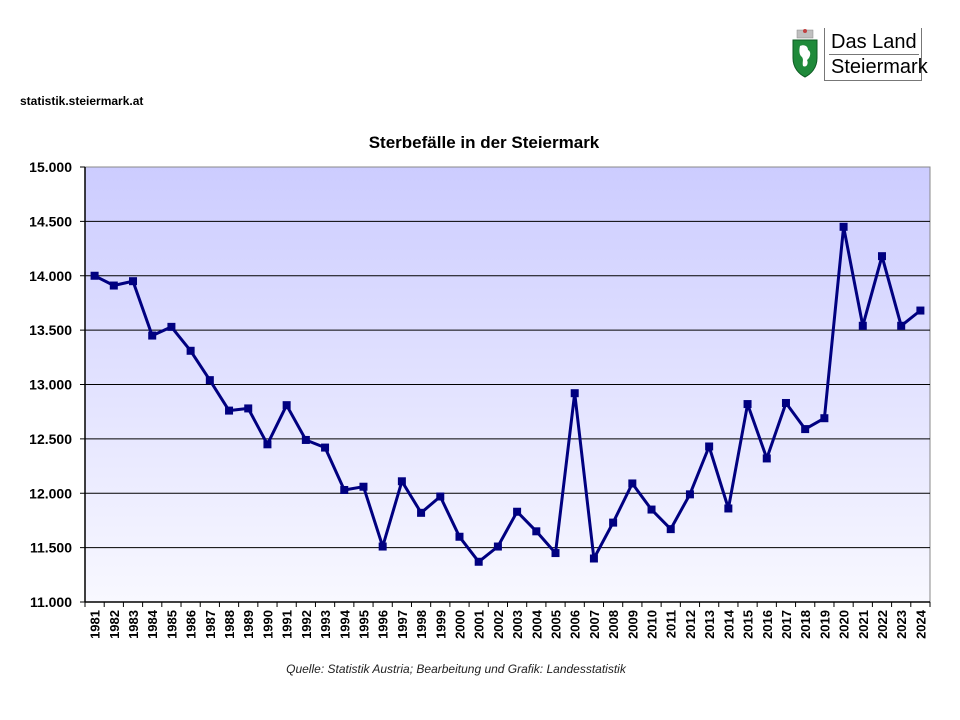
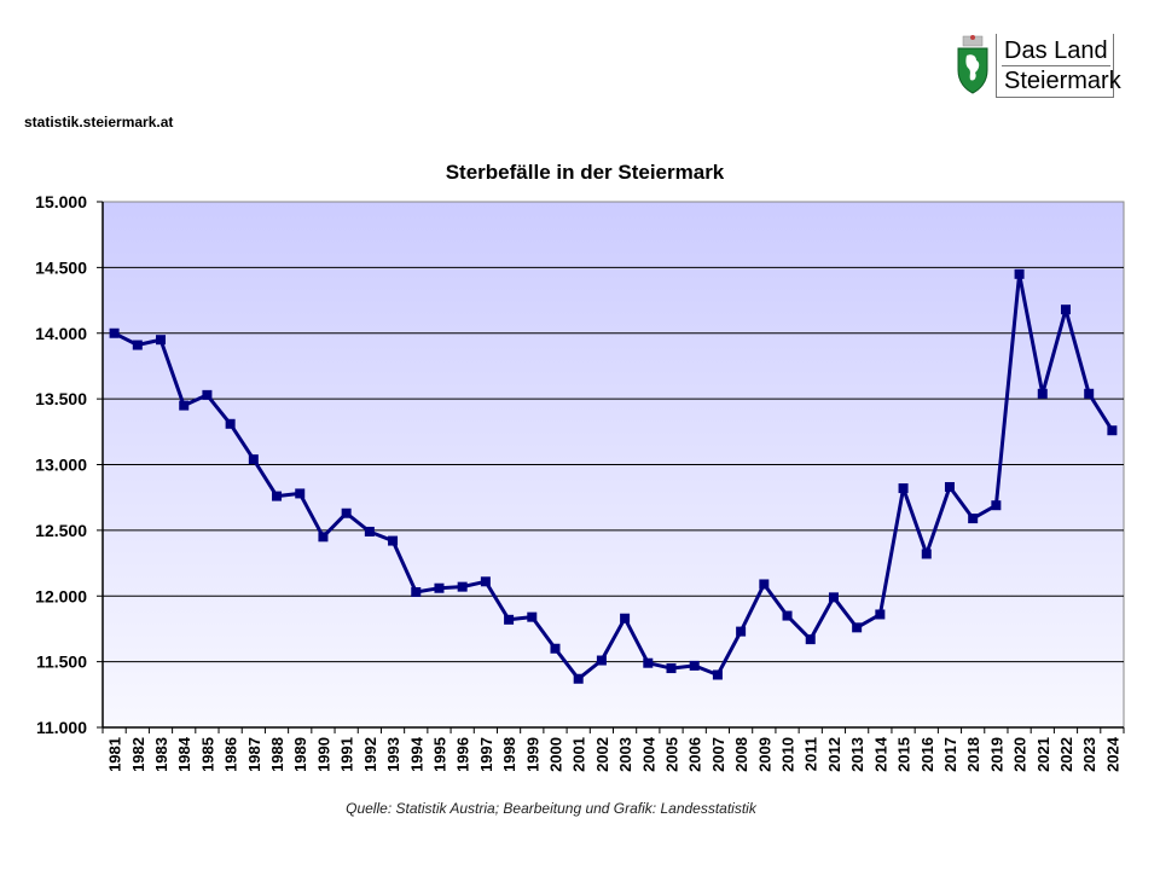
1991: 12810 -> 12630
1996: 11510 -> 12070
1999: 11970 -> 11840
2004: 11650 -> 11490
2006: 12920 -> 11470
2013: 12430 -> 11760
2024: 13680 -> 13260
